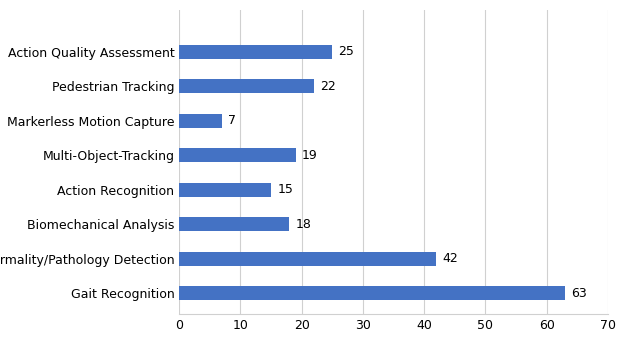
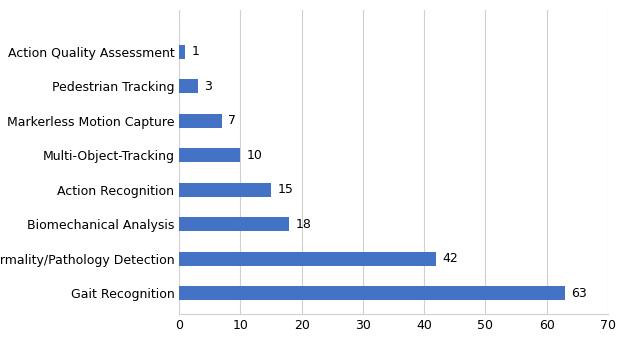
Action Quality Assessment: 25 -> 1
Pedestrian Tracking: 22 -> 3
Multi-Object-Tracking: 19 -> 10
